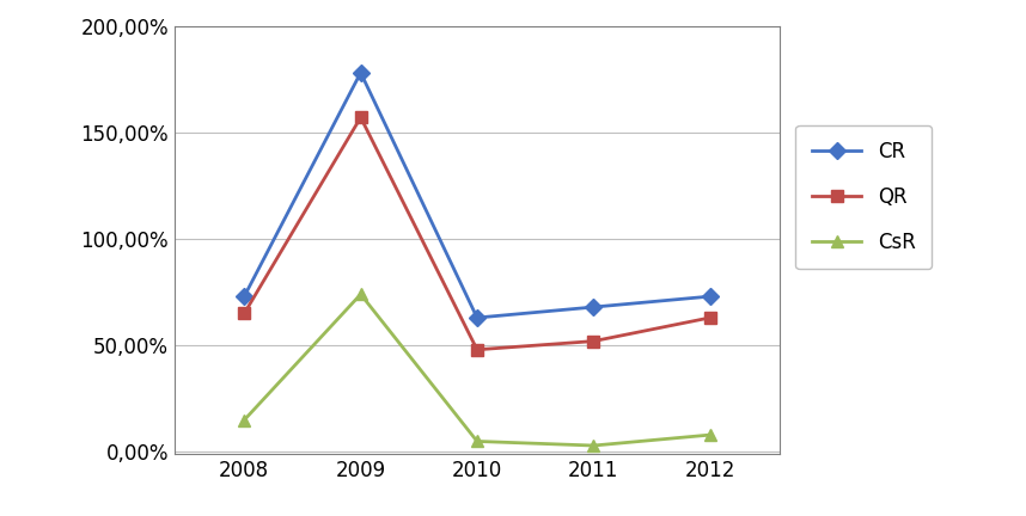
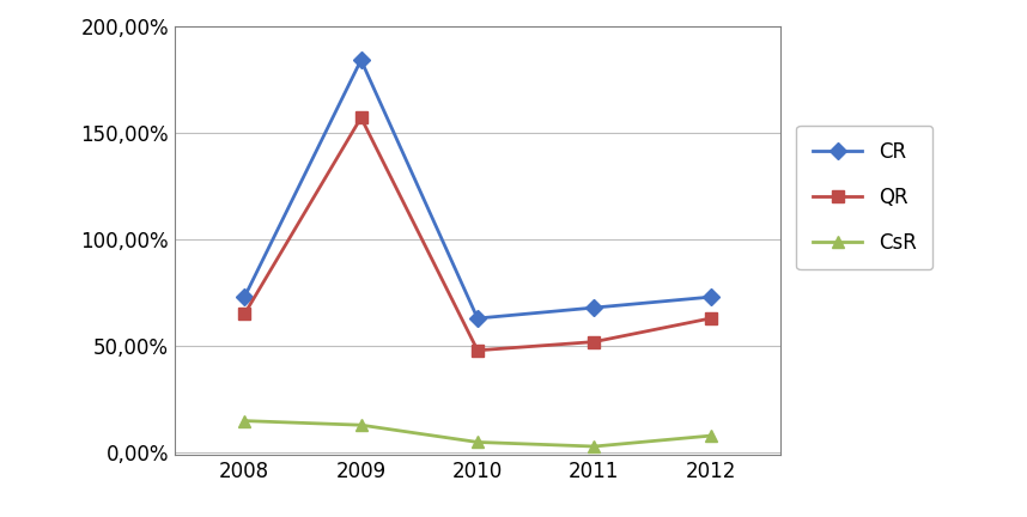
CR/2009: 178% -> 184%
CsR/2009: 74% -> 13%
